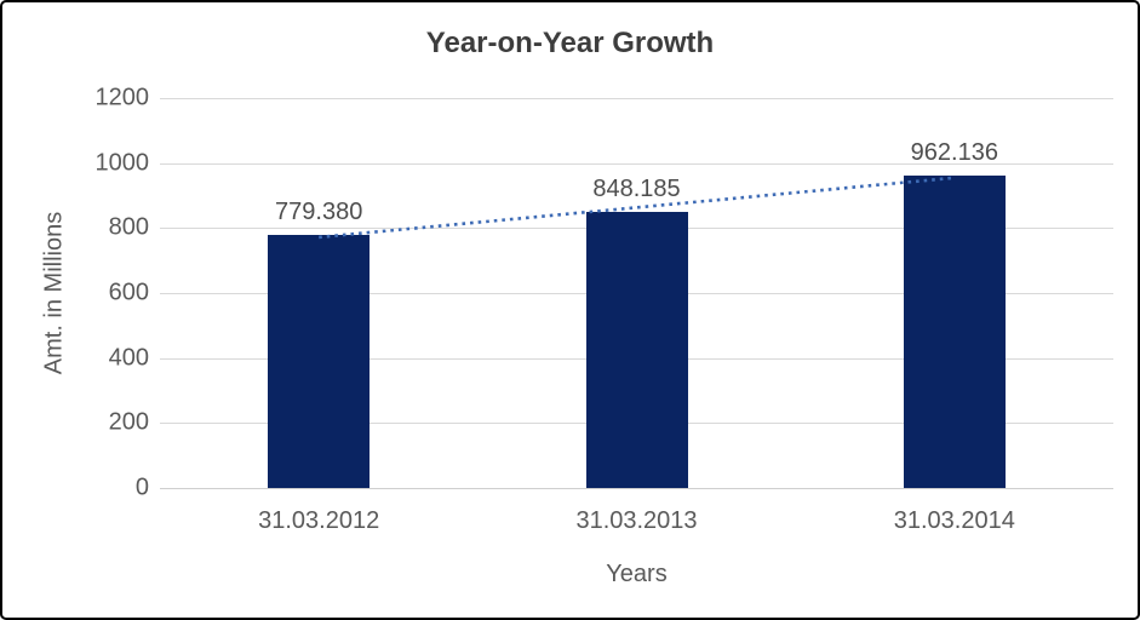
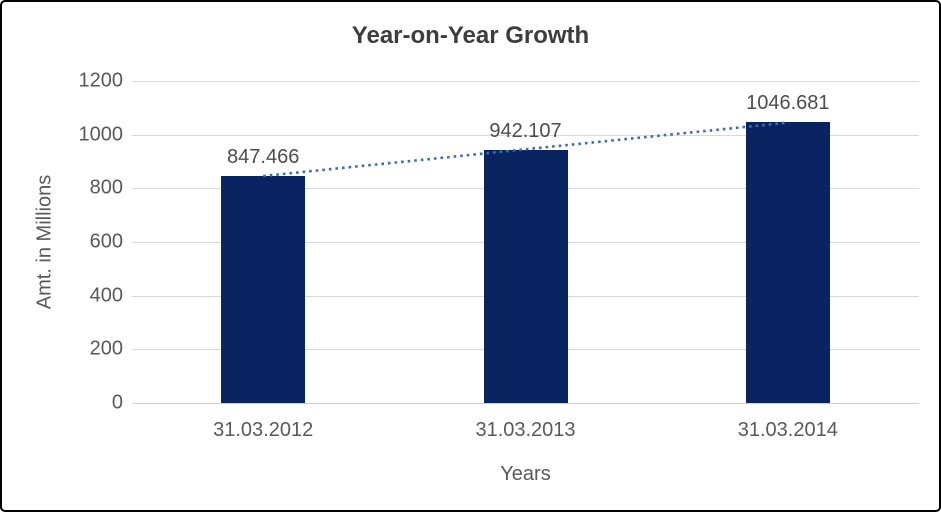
31.03.2012: 779.380 -> 847.466
31.03.2013: 848.185 -> 942.107
31.03.2014: 962.136 -> 1046.681
